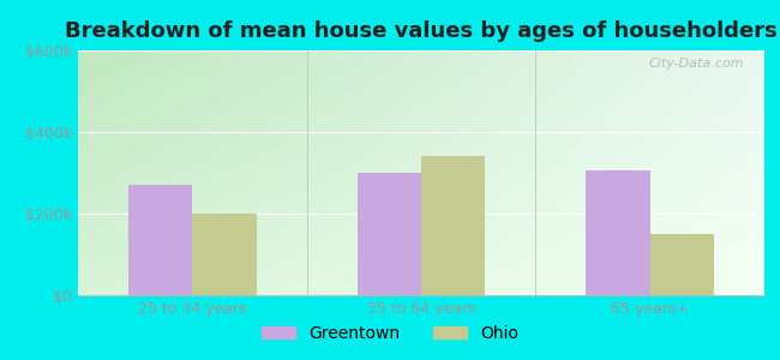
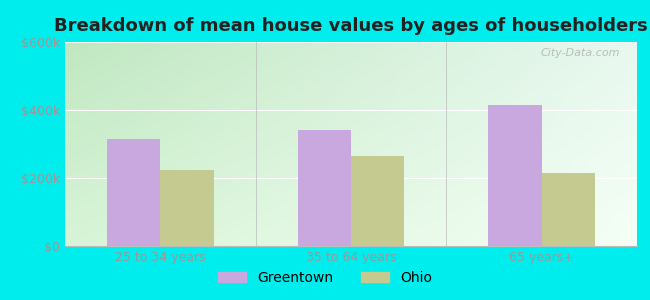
Greentown/25 to 34 years: $270k -> $315k
Ohio/25 to 34 years: $200k -> $225k
Greentown/35 to 64 years: $300k -> $340k
Ohio/35 to 64 years: $340k -> $265k
Greentown/65 years+: $305k -> $415k
Ohio/65 years+: $150k -> $215k
